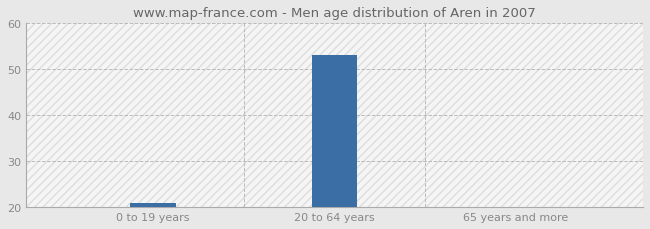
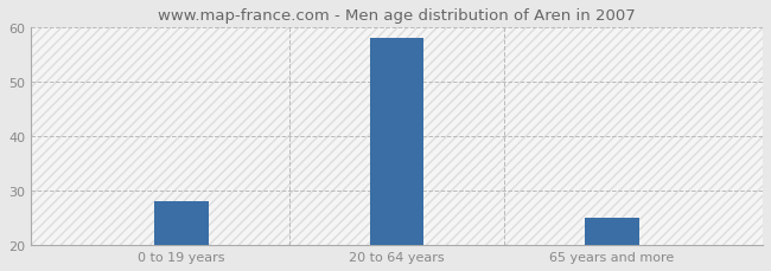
0 to 19 years: 21 -> 28
20 to 64 years: 53 -> 58
65 years and more: 20 -> 25
